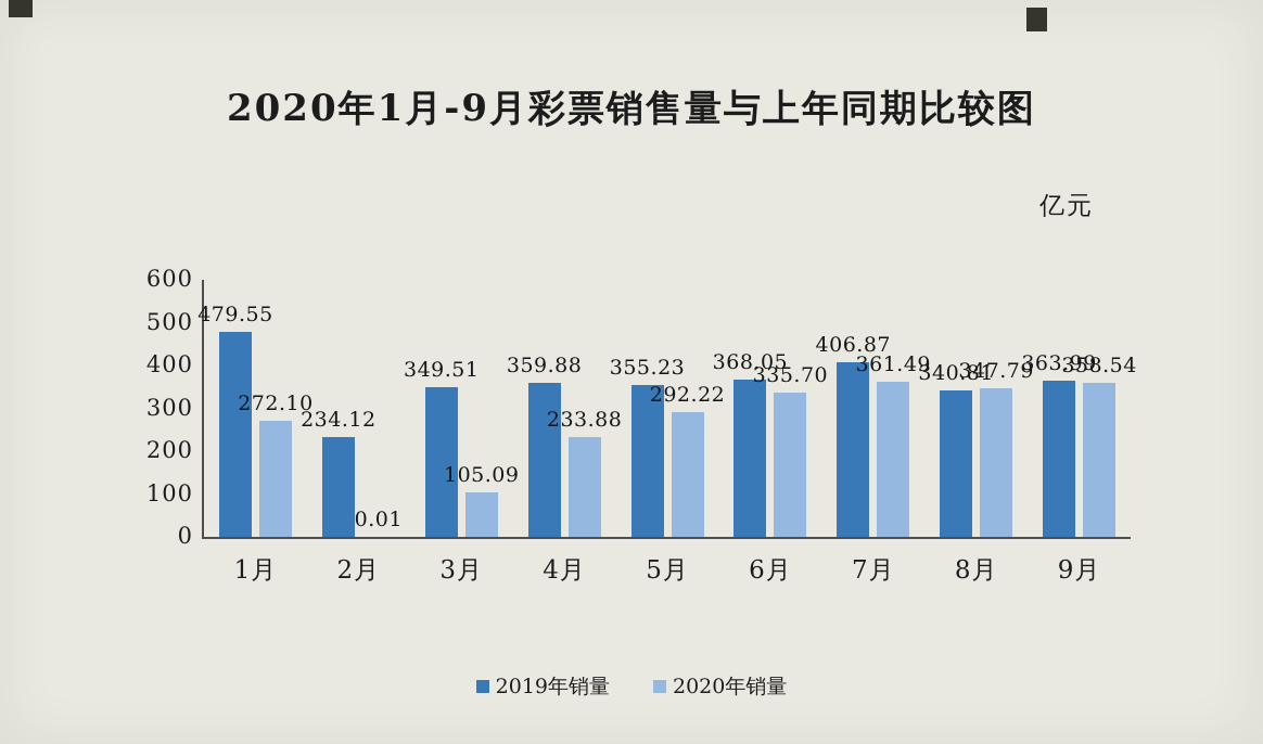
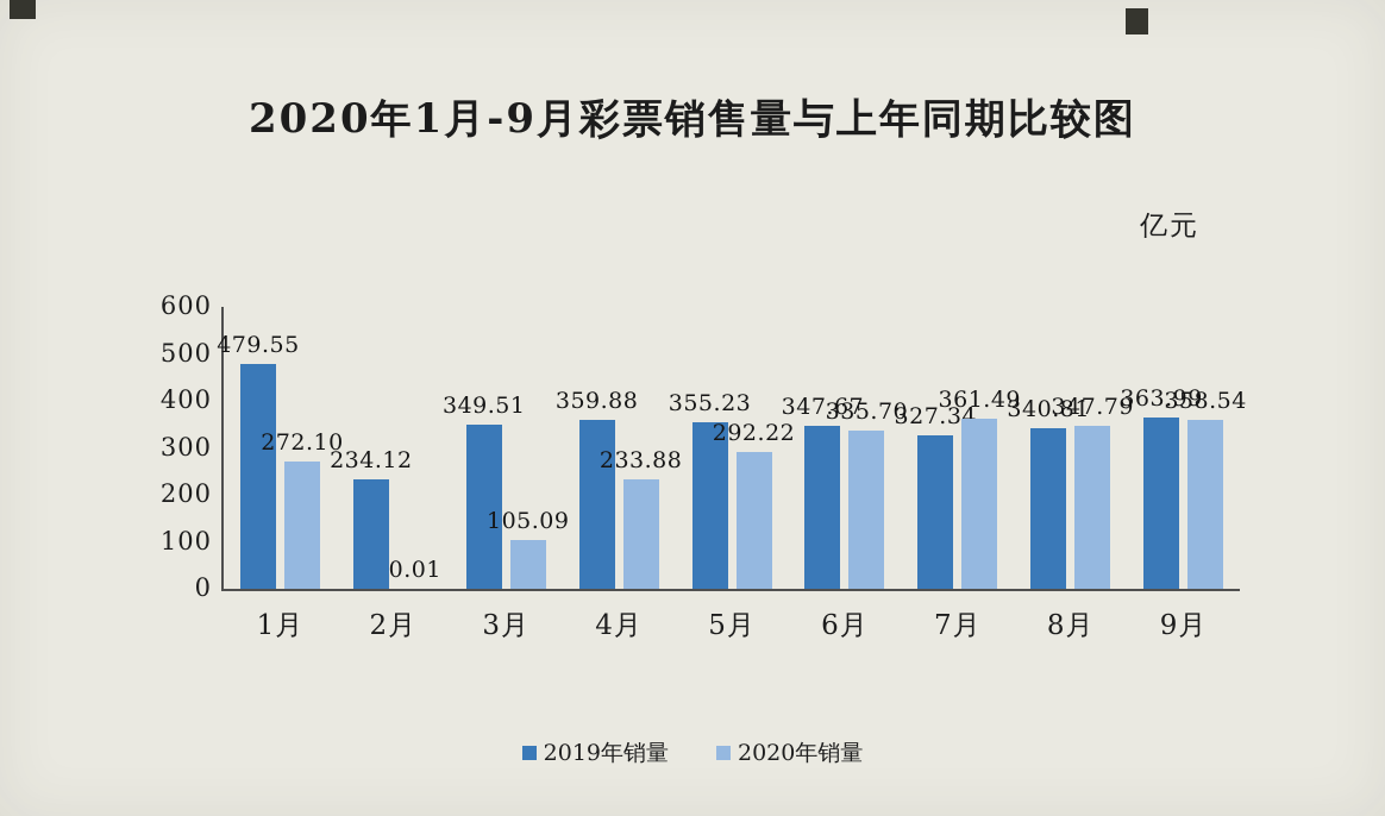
2019年销量/6月: 368.05 -> 347.67
2019年销量/7月: 406.87 -> 327.34
